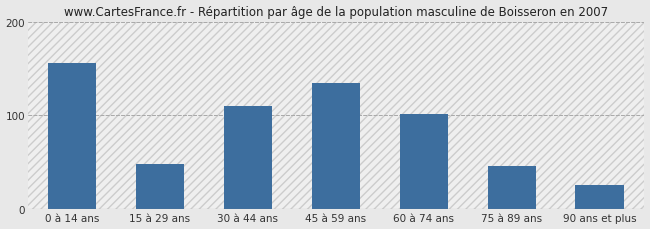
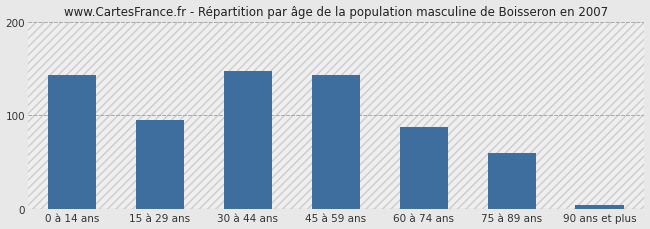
0 à 14 ans: 156 -> 143
15 à 29 ans: 48 -> 95
30 à 44 ans: 110 -> 147
45 à 59 ans: 134 -> 143
60 à 74 ans: 102 -> 88
75 à 89 ans: 46 -> 60
90 ans et plus: 26 -> 5
